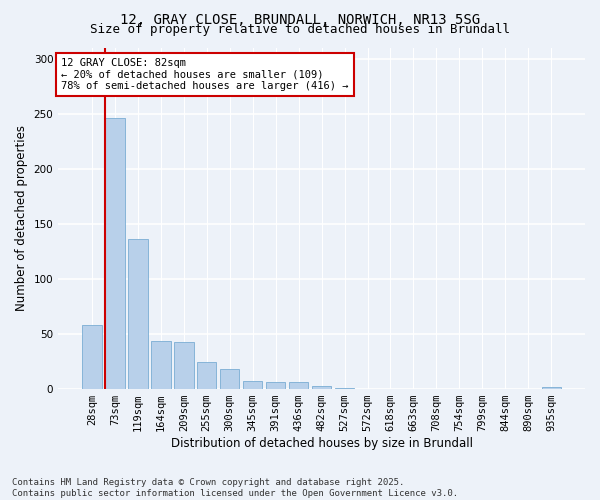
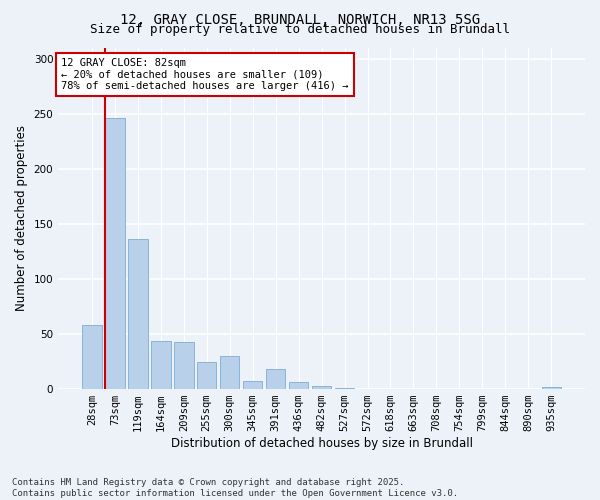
300sqm: 18 -> 30
391sqm: 6 -> 18
